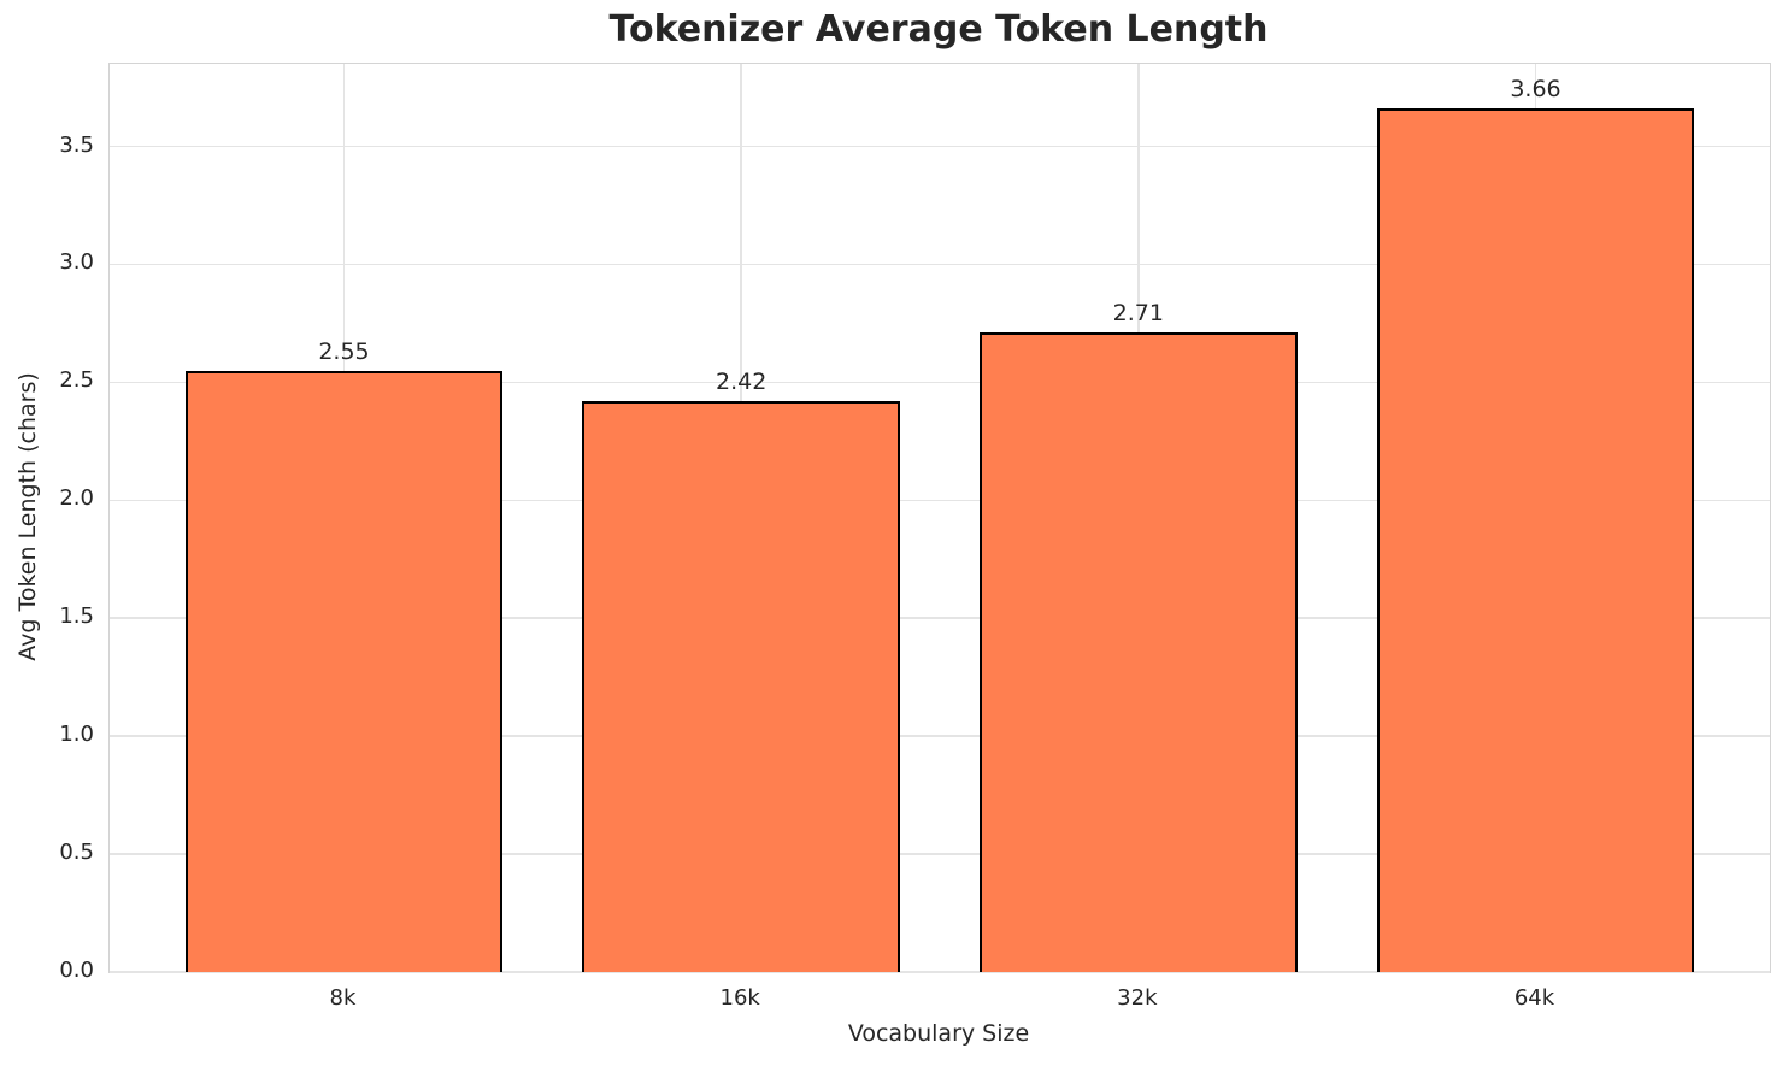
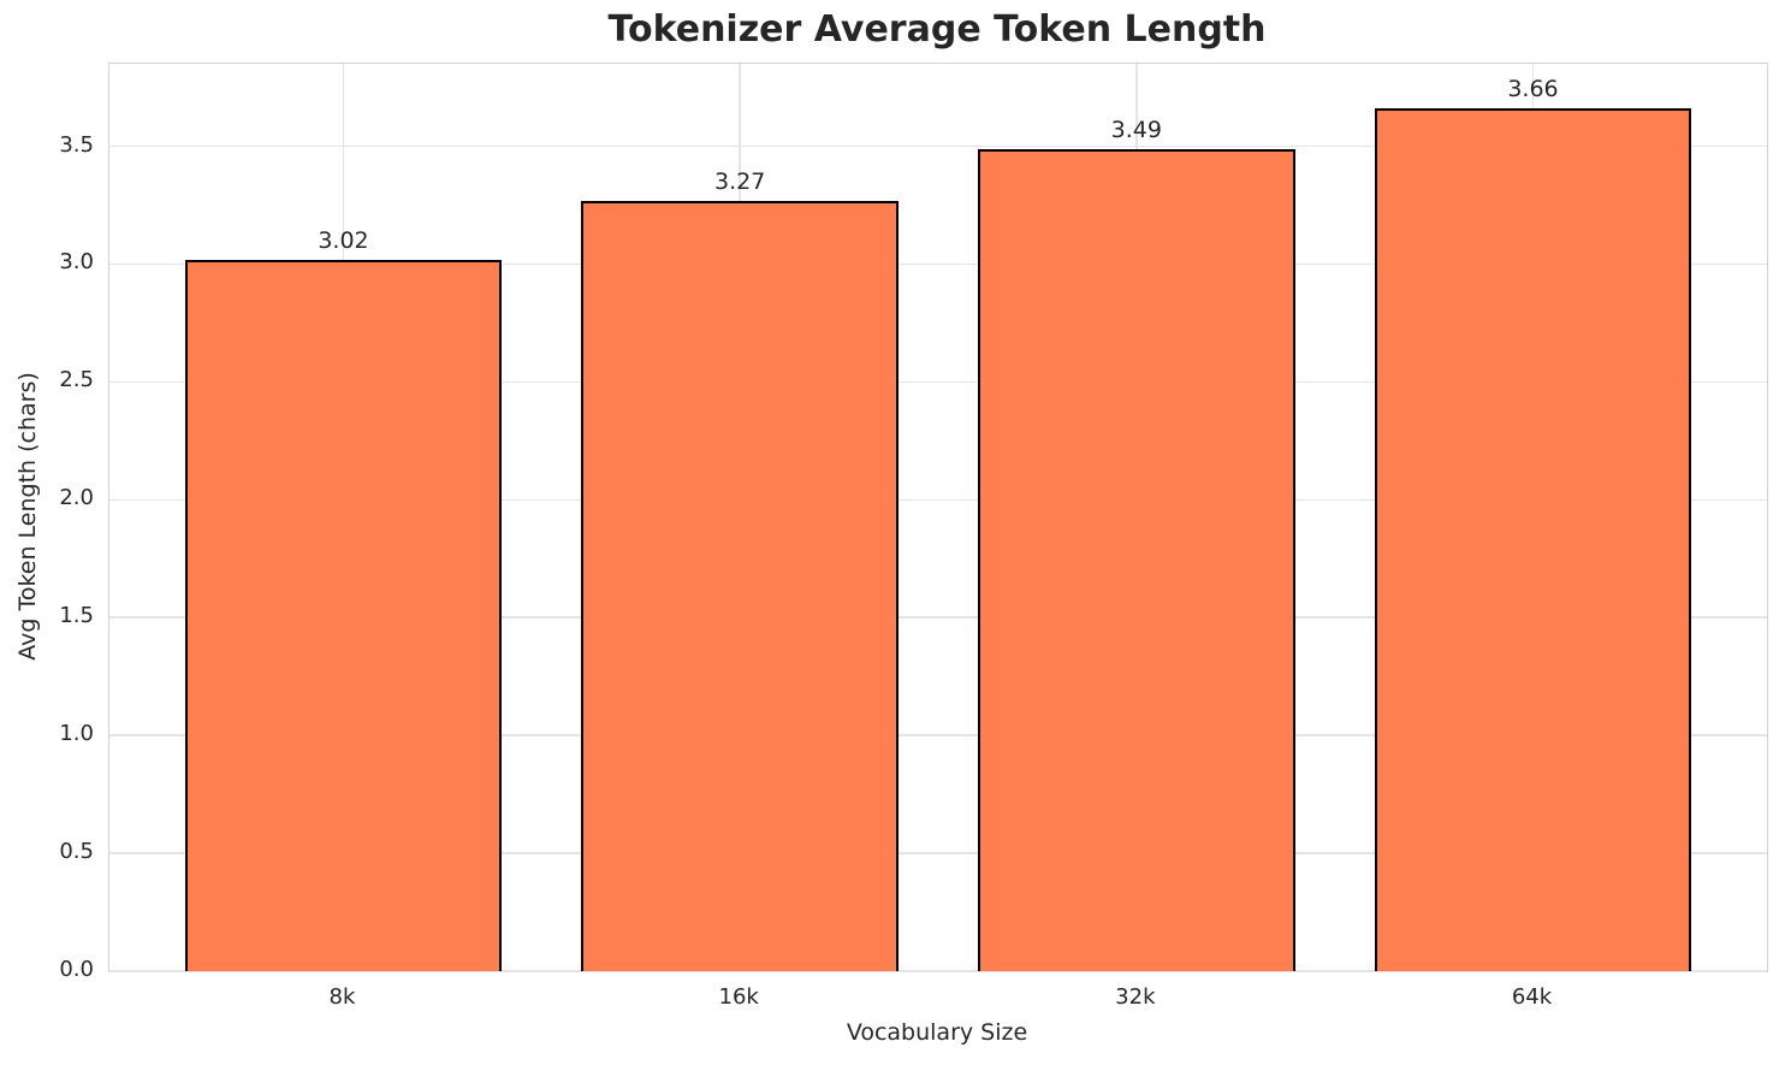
8k: 2.55 -> 3.02
16k: 2.42 -> 3.27
32k: 2.71 -> 3.49
